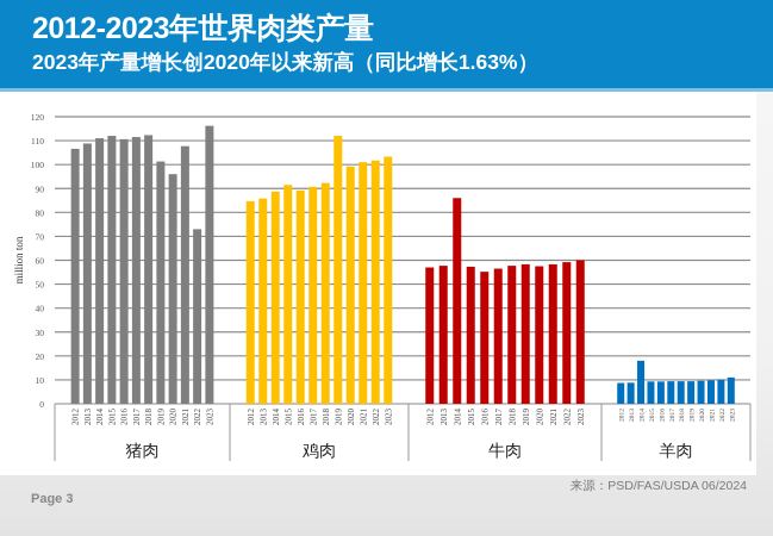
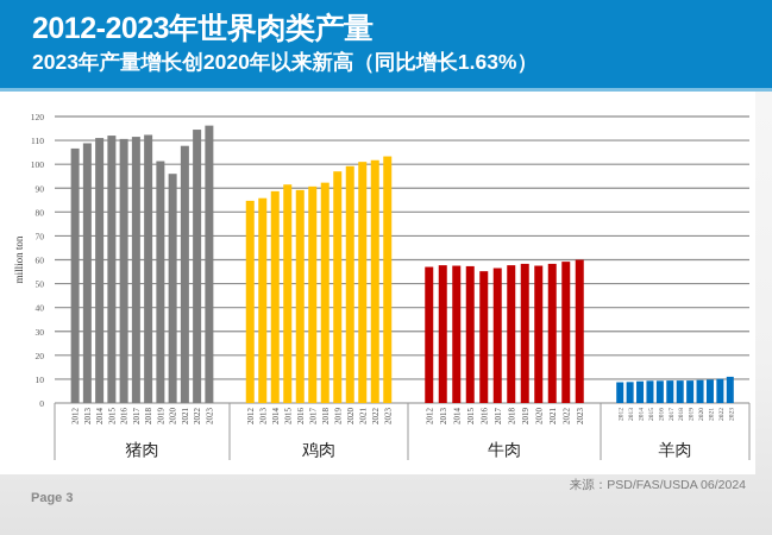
牛肉/2014: 86 -> 58
羊肉/2014: 18 -> 9
鸡肉/2019: 112 -> 97
猪肉/2022: 73 -> 114
